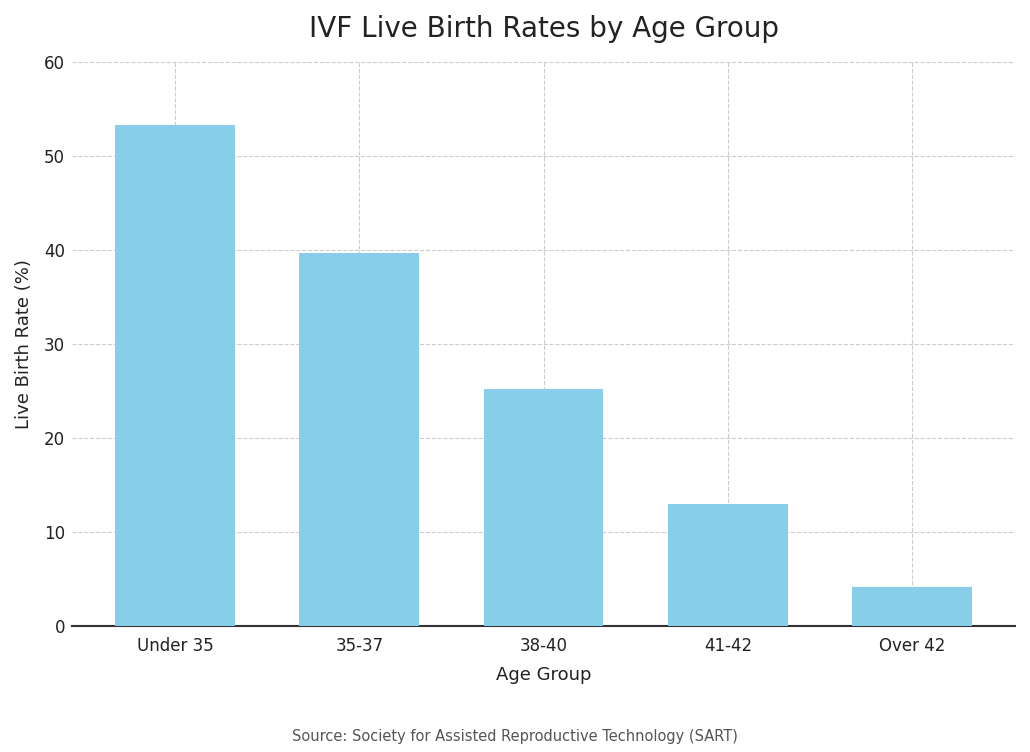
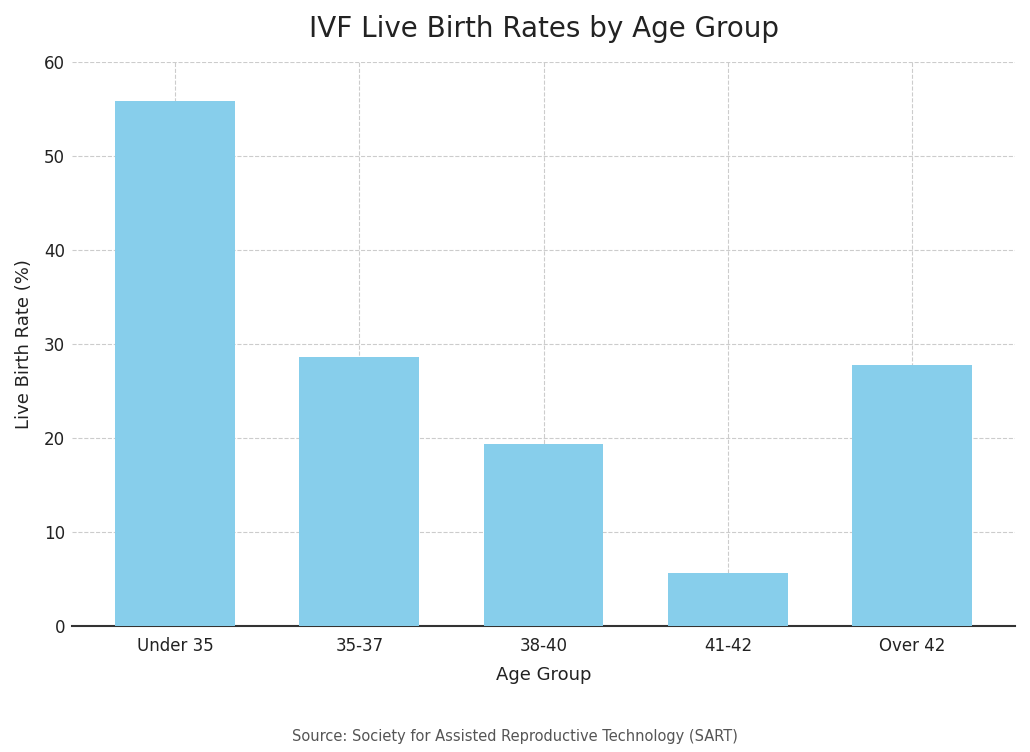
Under 35: 53.3 -> 55.8
35-37: 39.7 -> 28.6
38-40: 25.2 -> 19.4
41-42: 13.0 -> 5.6
Over 42: 4.2 -> 27.8
